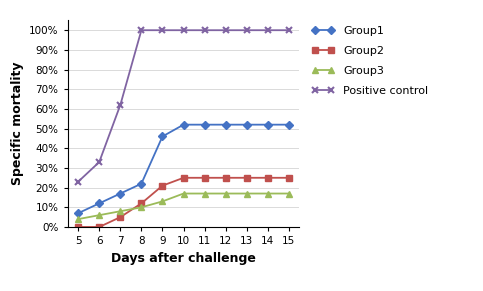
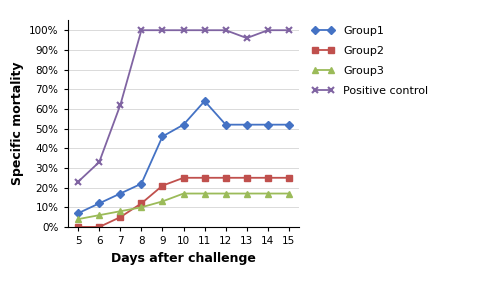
Group1/11: 52% -> 64%
Positive control/13: 100% -> 96%
